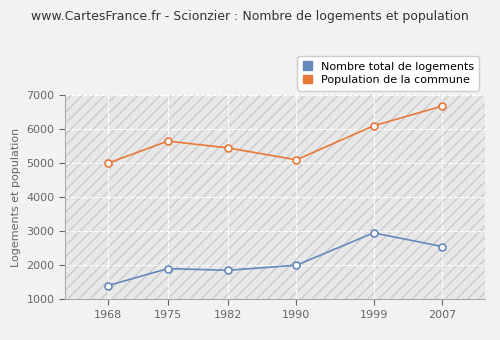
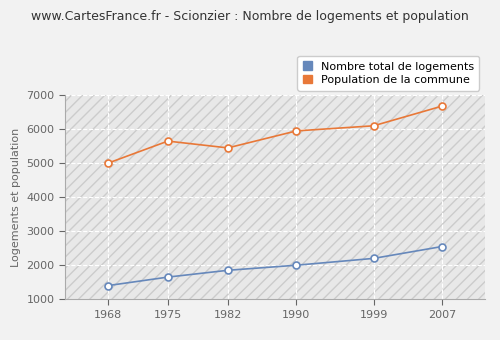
Nombre total de logements/1975: 1900 -> 1650
Population de la commune/1990: 5100 -> 5950
Nombre total de logements/1999: 2950 -> 2200
